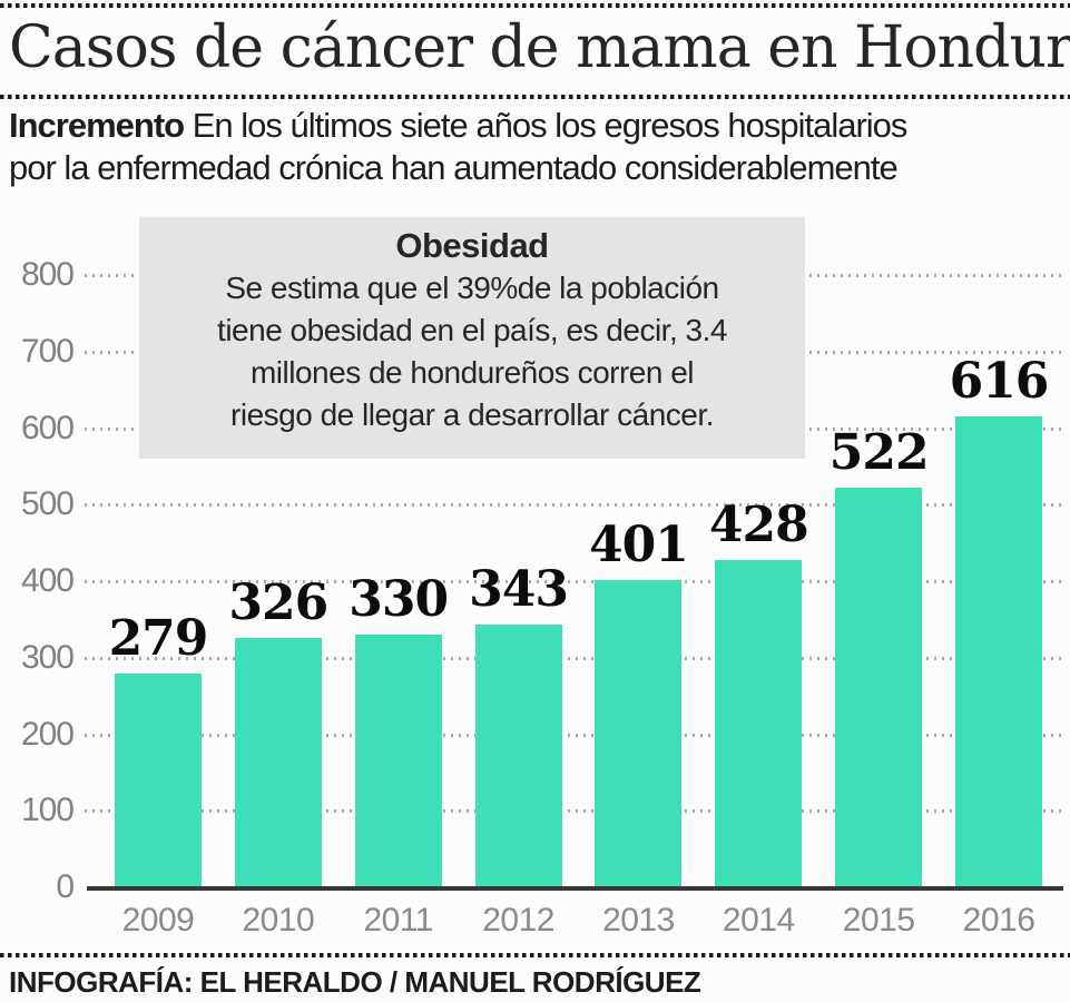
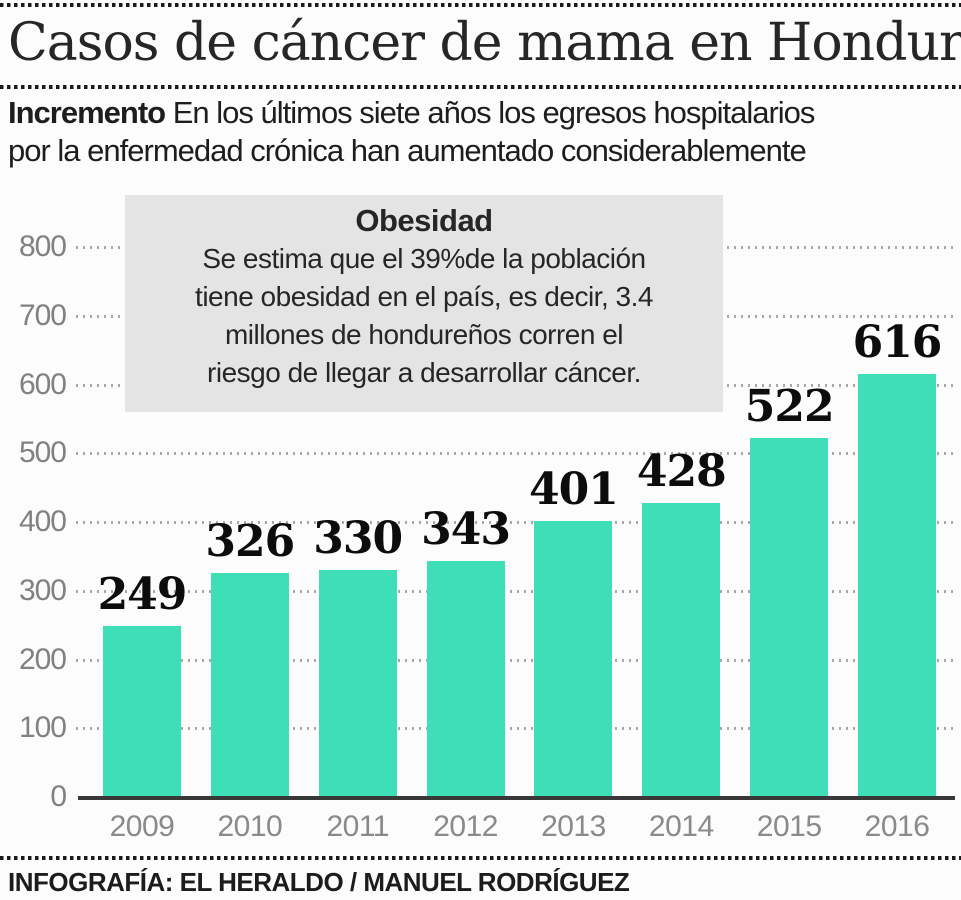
2009: 279 -> 249
